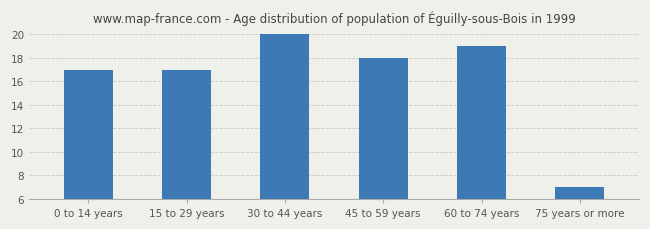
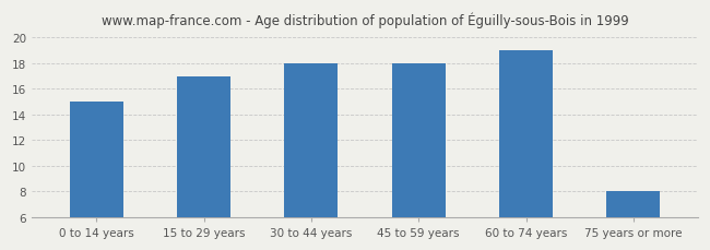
0 to 14 years: 17 -> 15
30 to 44 years: 20 -> 18
75 years or more: 7 -> 8
